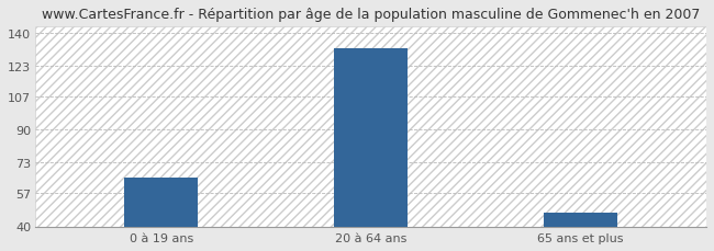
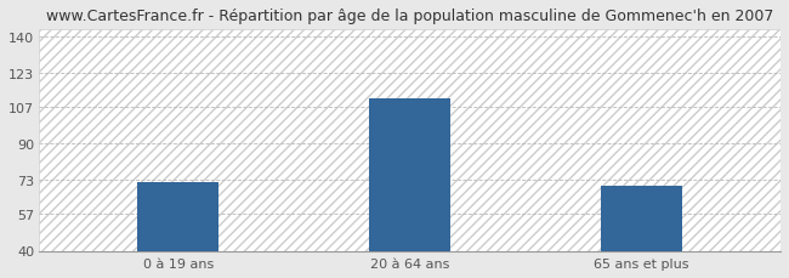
0 à 19 ans: 65 -> 72
20 à 64 ans: 132 -> 111
65 ans et plus: 47 -> 70
